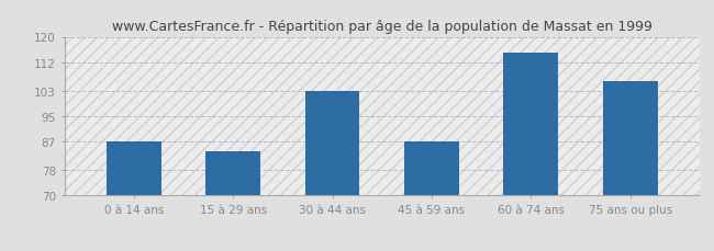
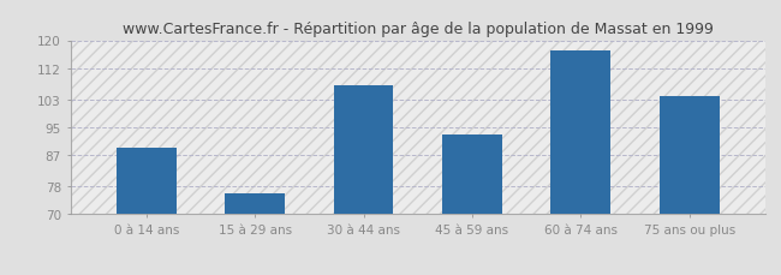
0 à 14 ans: 87 -> 89
15 à 29 ans: 84 -> 76
30 à 44 ans: 103 -> 107
45 à 59 ans: 87 -> 93
60 à 74 ans: 115 -> 117
75 ans ou plus: 106 -> 104
